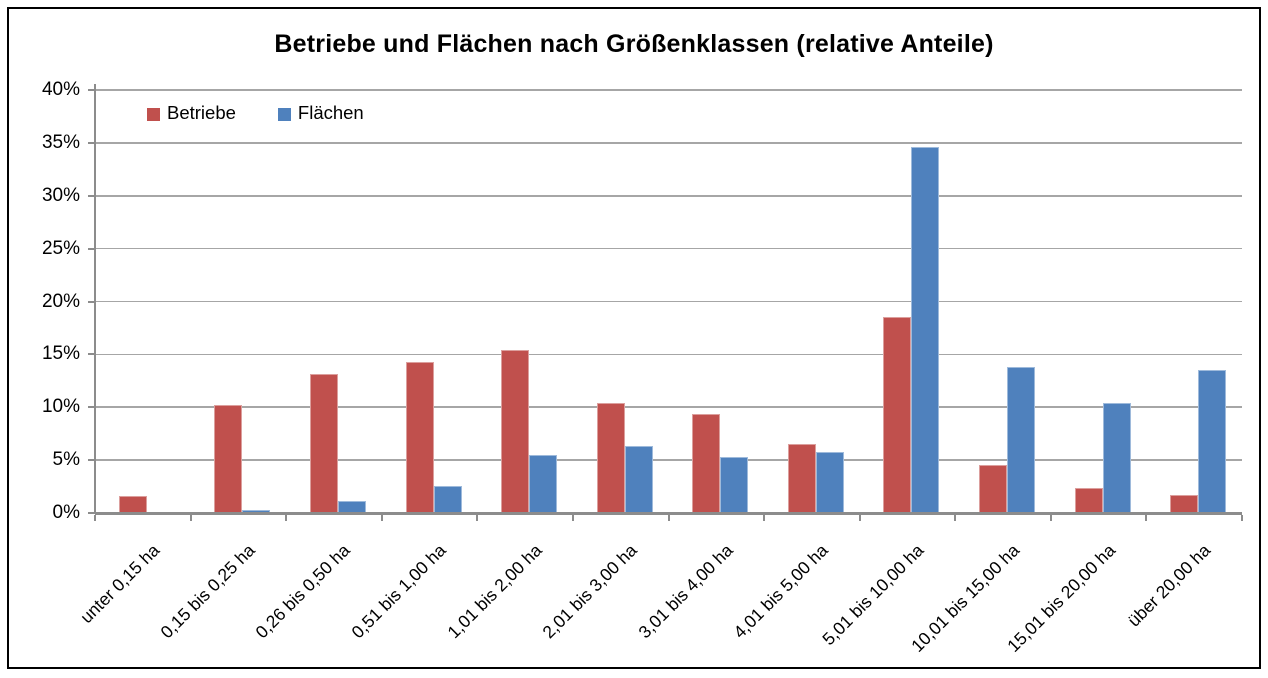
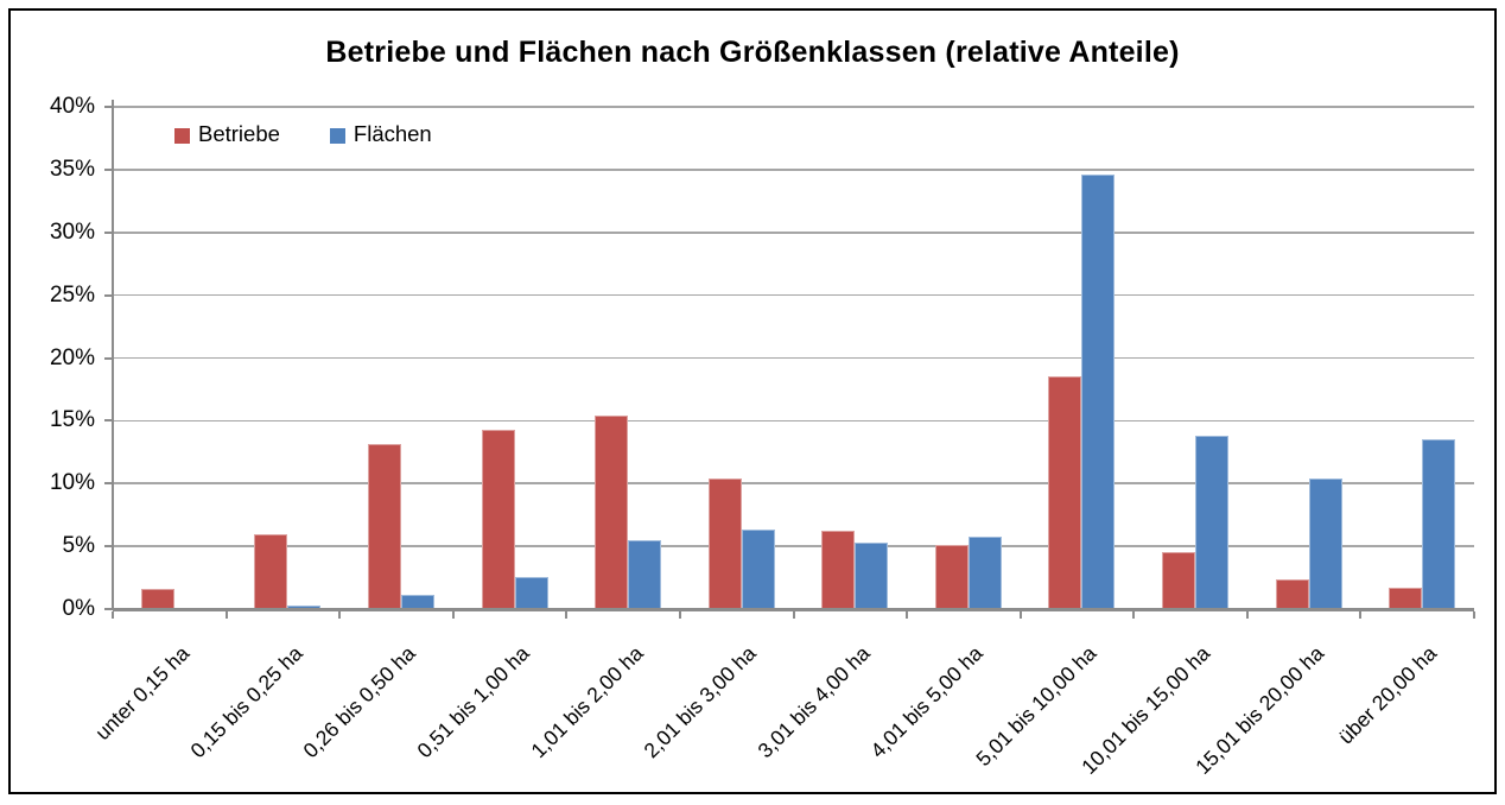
Betriebe/0,15 bis 0,25 ha: 10.2% -> 6.0%
Betriebe/3,01 bis 4,00 ha: 9.4% -> 6.2%
Betriebe/4,01 bis 5,00 ha: 6.5% -> 5.1%
